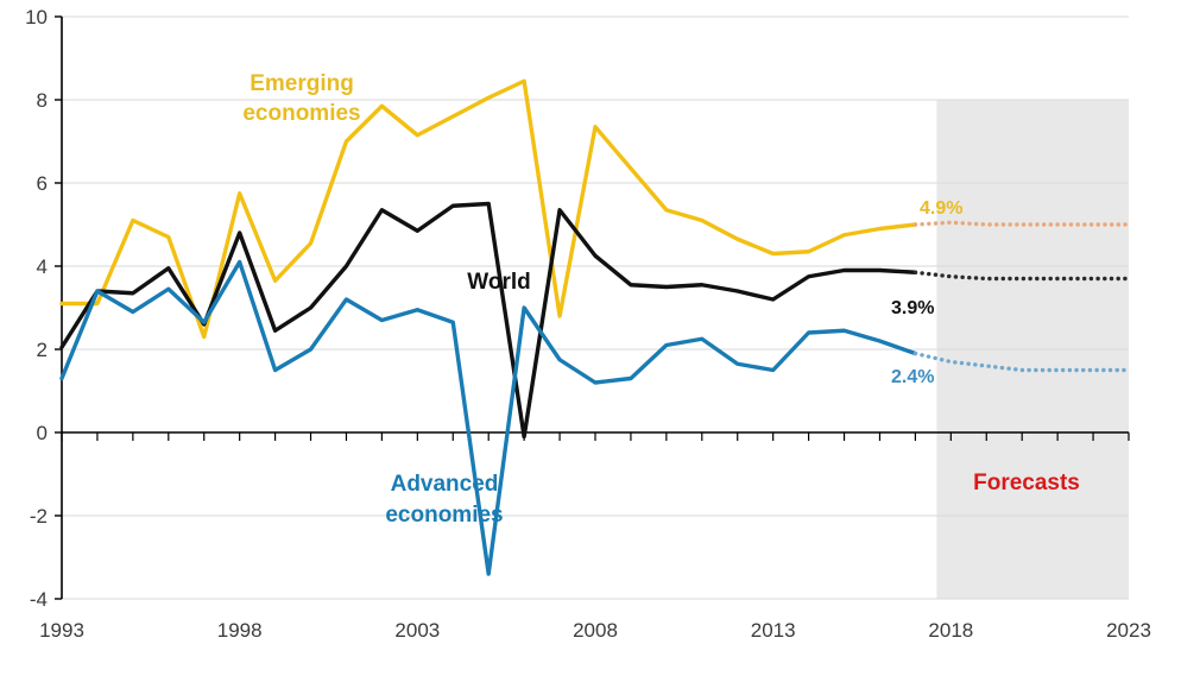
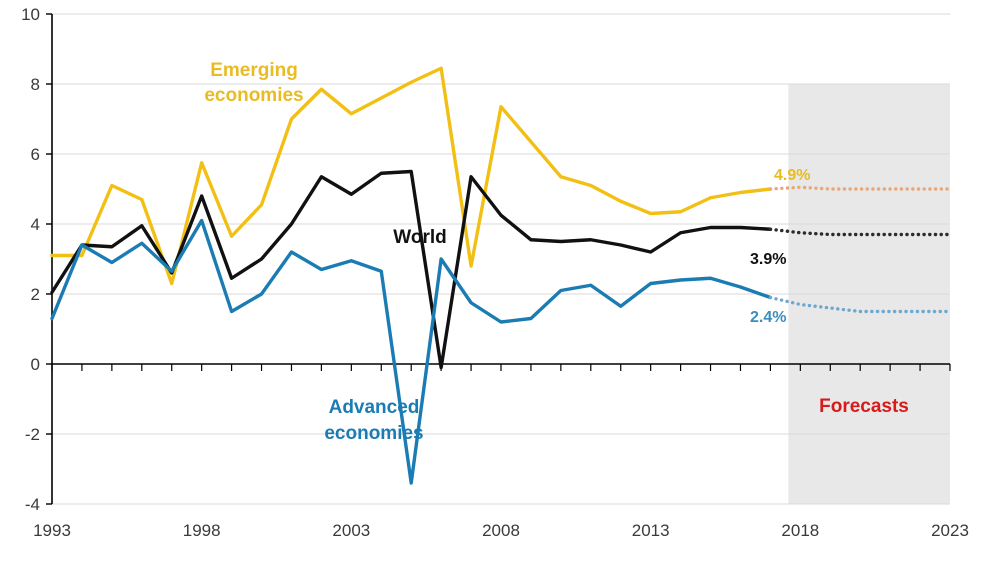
Advanced economies/2013: 1.5 -> 2.3
